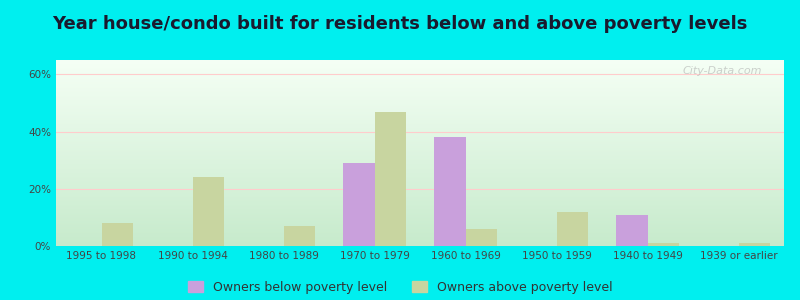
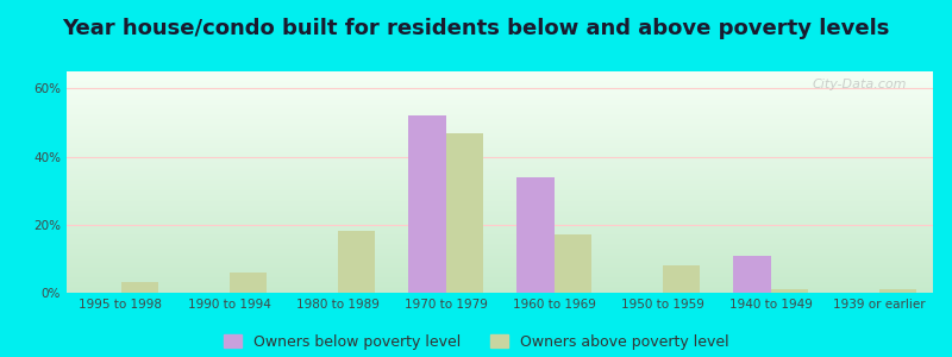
Owners above poverty level/1995 to 1998: 8% -> 3%
Owners above poverty level/1990 to 1994: 24% -> 6%
Owners above poverty level/1980 to 1989: 7% -> 18%
Owners below poverty level/1970 to 1979: 29% -> 52%
Owners below poverty level/1960 to 1969: 38% -> 34%
Owners above poverty level/1960 to 1969: 6% -> 17%
Owners above poverty level/1950 to 1959: 12% -> 8%
